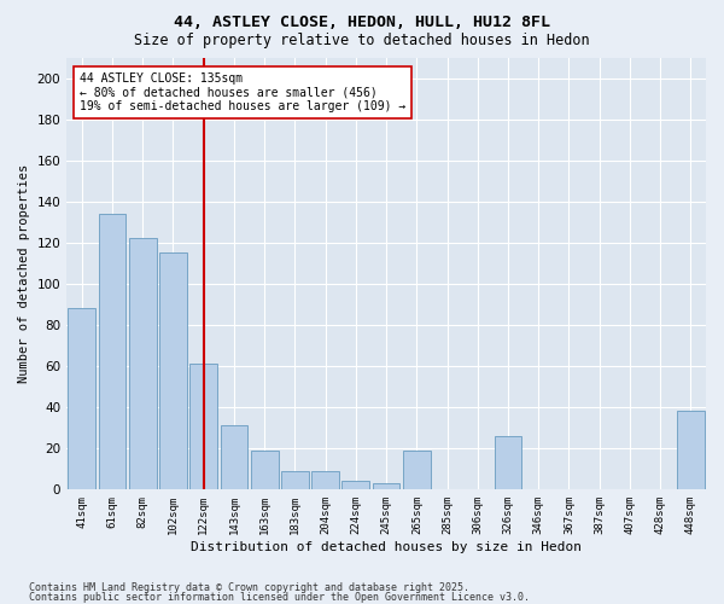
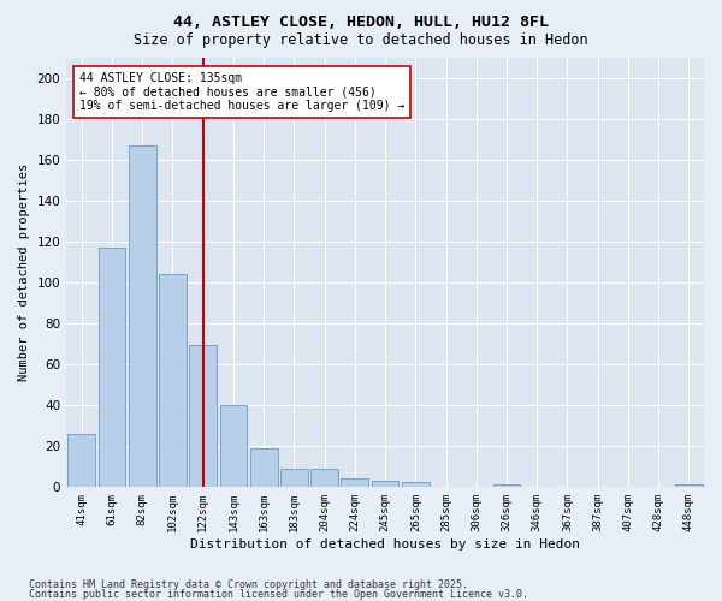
41sqm: 88 -> 26
61sqm: 134 -> 117
82sqm: 122 -> 167
102sqm: 115 -> 104
122sqm: 61 -> 69
143sqm: 31 -> 40
265sqm: 19 -> 2
326sqm: 26 -> 1
448sqm: 38 -> 1
